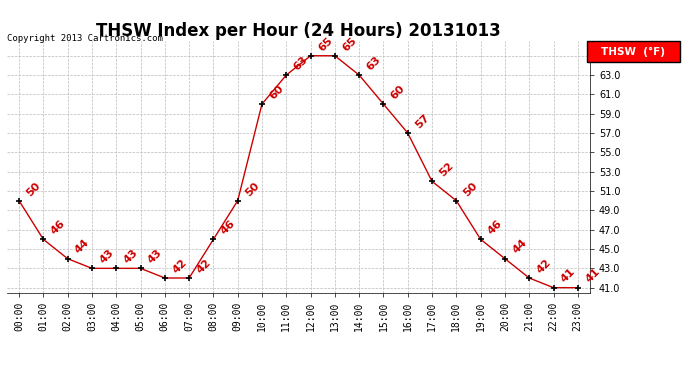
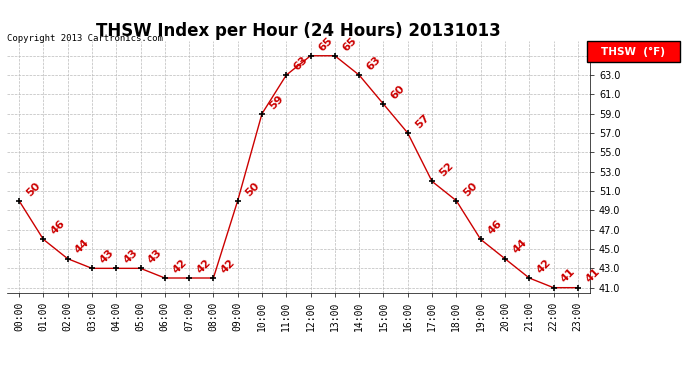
08:00: 46 -> 42
10:00: 60 -> 59
